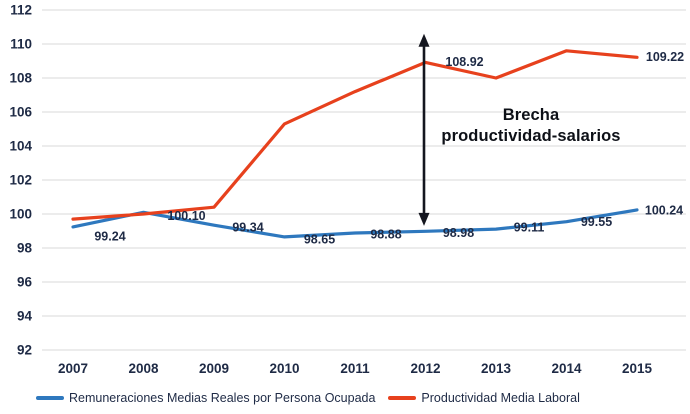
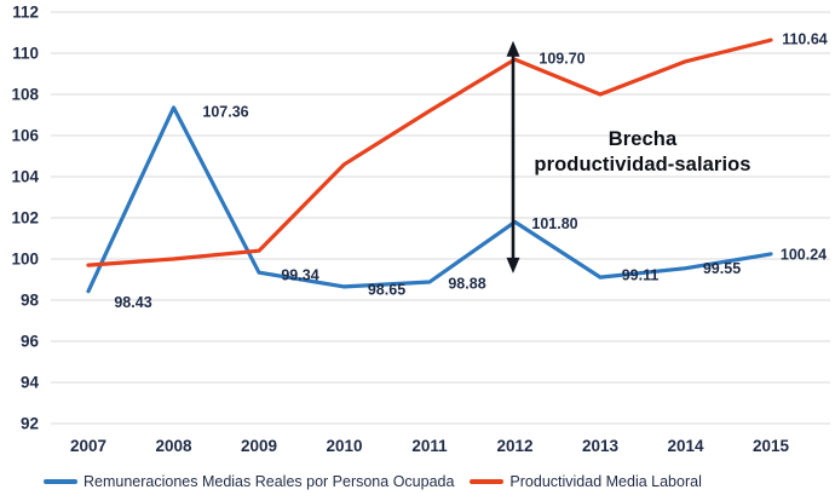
Remuneraciones Medias Reales por Persona Ocupada/2007: 99.24 -> 98.43
Remuneraciones Medias Reales por Persona Ocupada/2008: 100.10 -> 107.36
Productividad Media Laboral/2010: 105.3 -> 104.6
Remuneraciones Medias Reales por Persona Ocupada/2012: 98.98 -> 101.80
Productividad Media Laboral/2012: 108.92 -> 109.70
Productividad Media Laboral/2015: 109.22 -> 110.64
